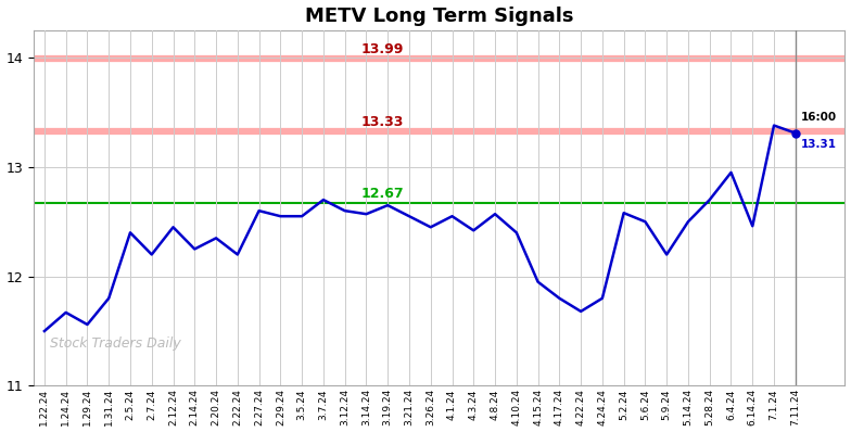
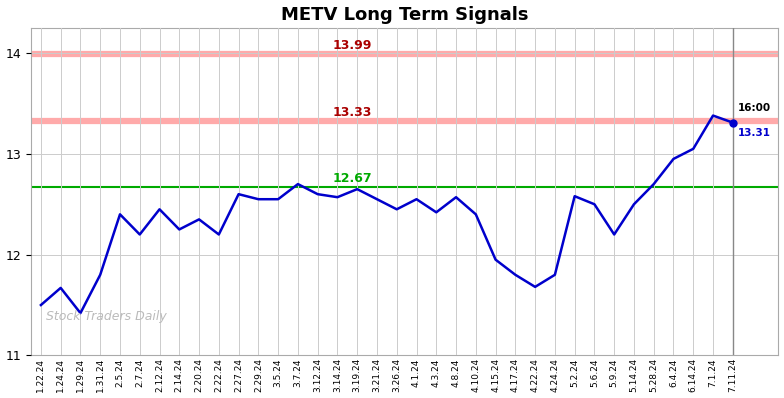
1.29.24: 11.56 -> 11.42
6.14.24: 12.46 -> 13.05
